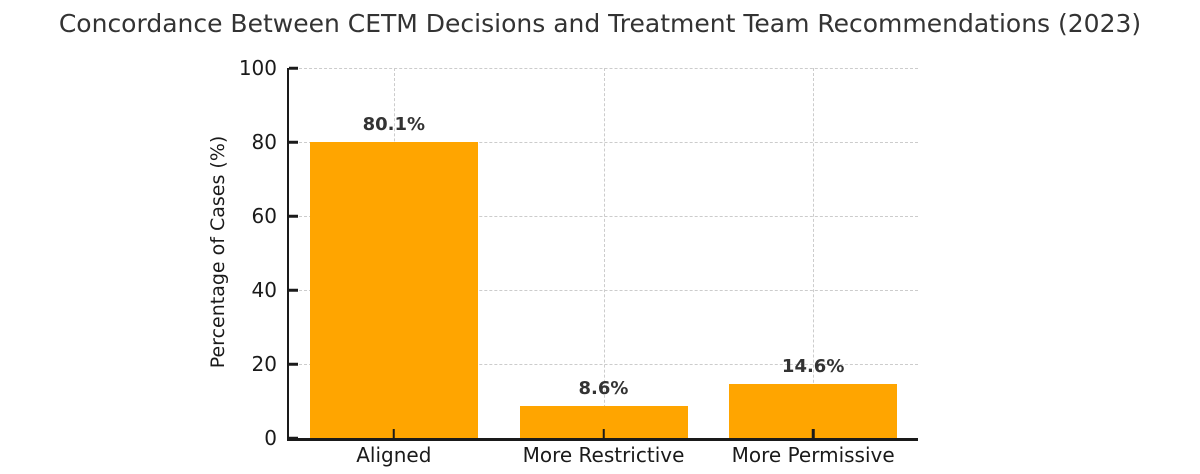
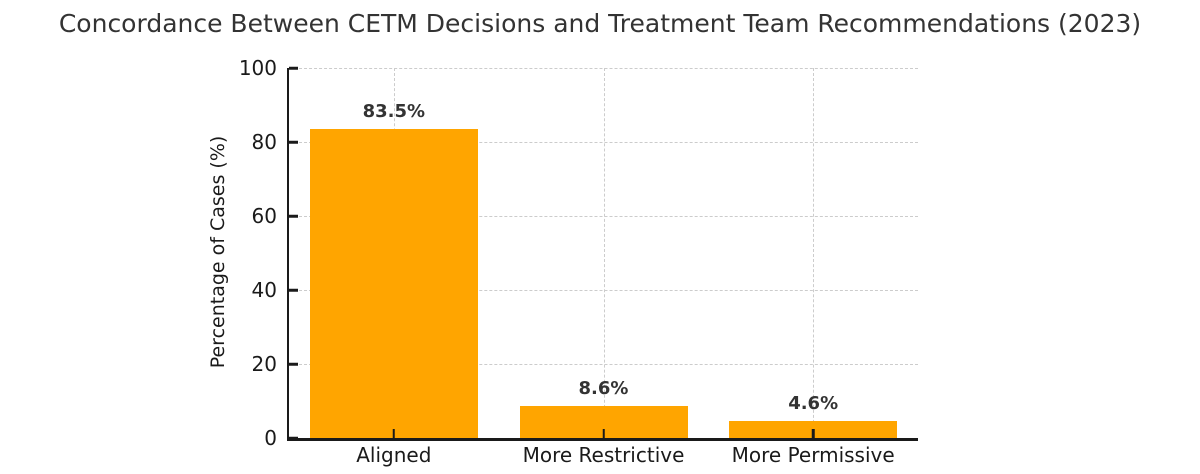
Aligned: 80.1% -> 83.5%
More Permissive: 14.6% -> 4.6%
